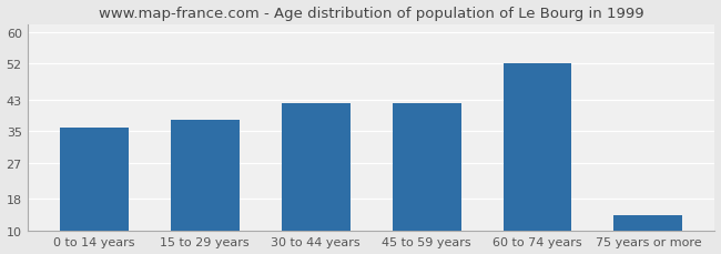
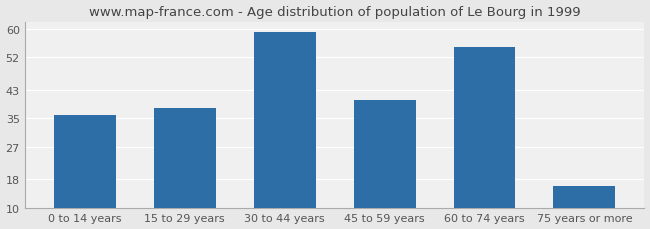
30 to 44 years: 42 -> 59
45 to 59 years: 42 -> 40
60 to 74 years: 52 -> 55
75 years or more: 14 -> 16
